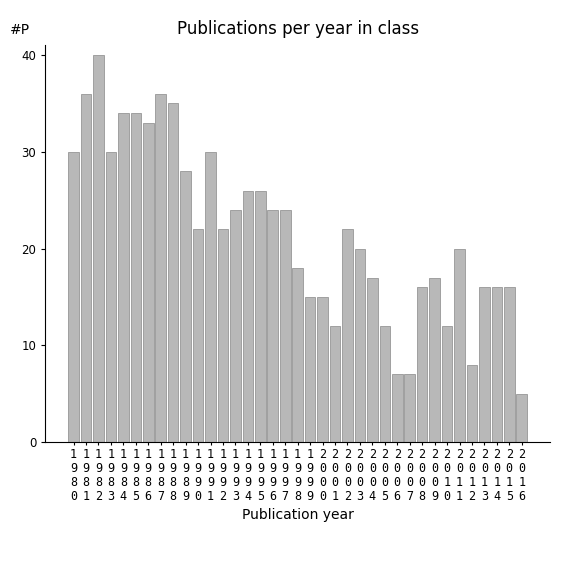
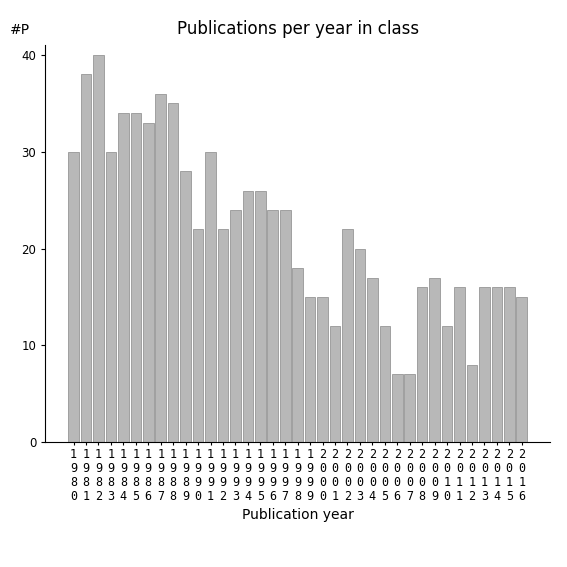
1 9 8 1: 36 -> 38
2 0 1 1: 20 -> 16
2 0 1 6: 5 -> 15
